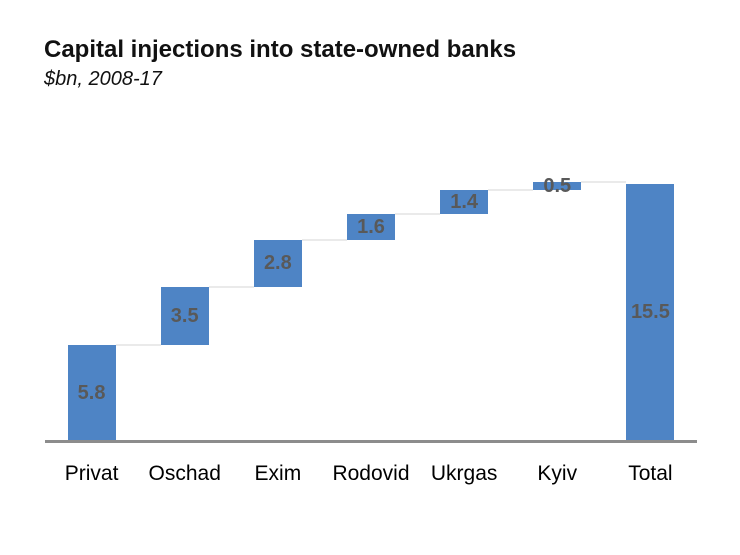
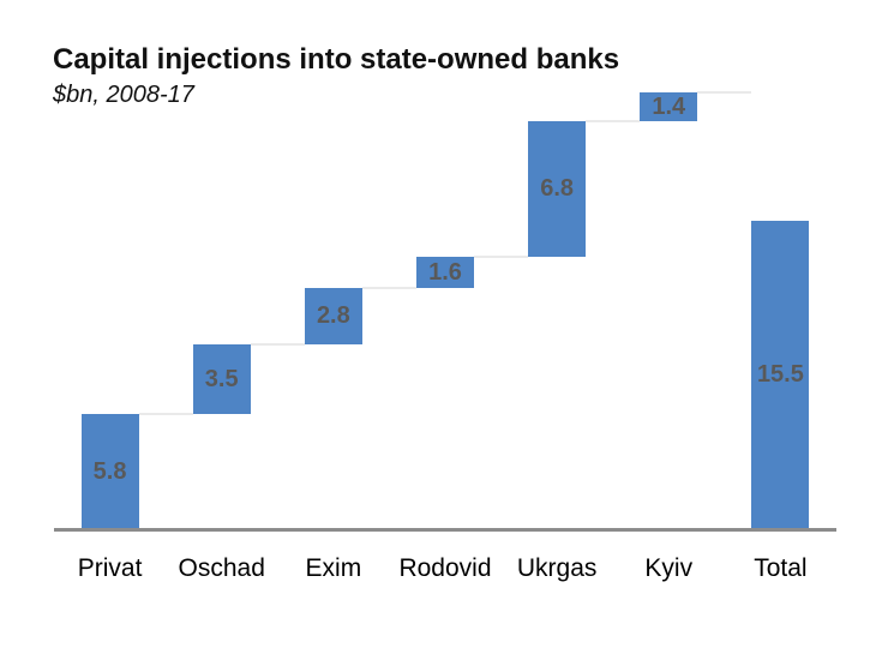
Ukrgas: 1.4 -> 6.8
Kyiv: 0.5 -> 1.4
